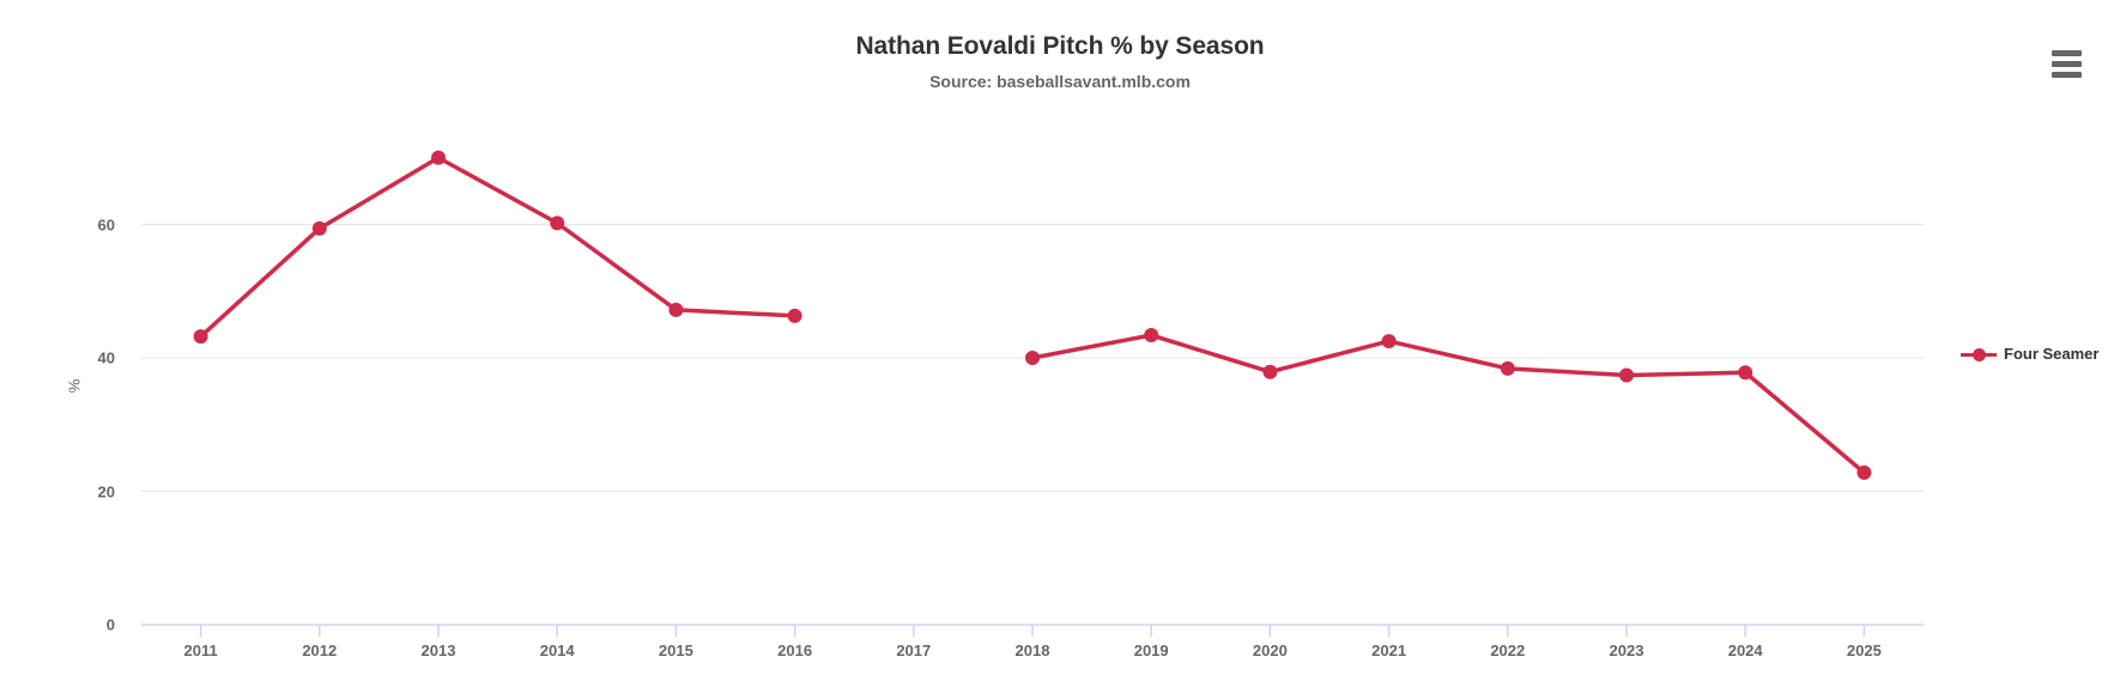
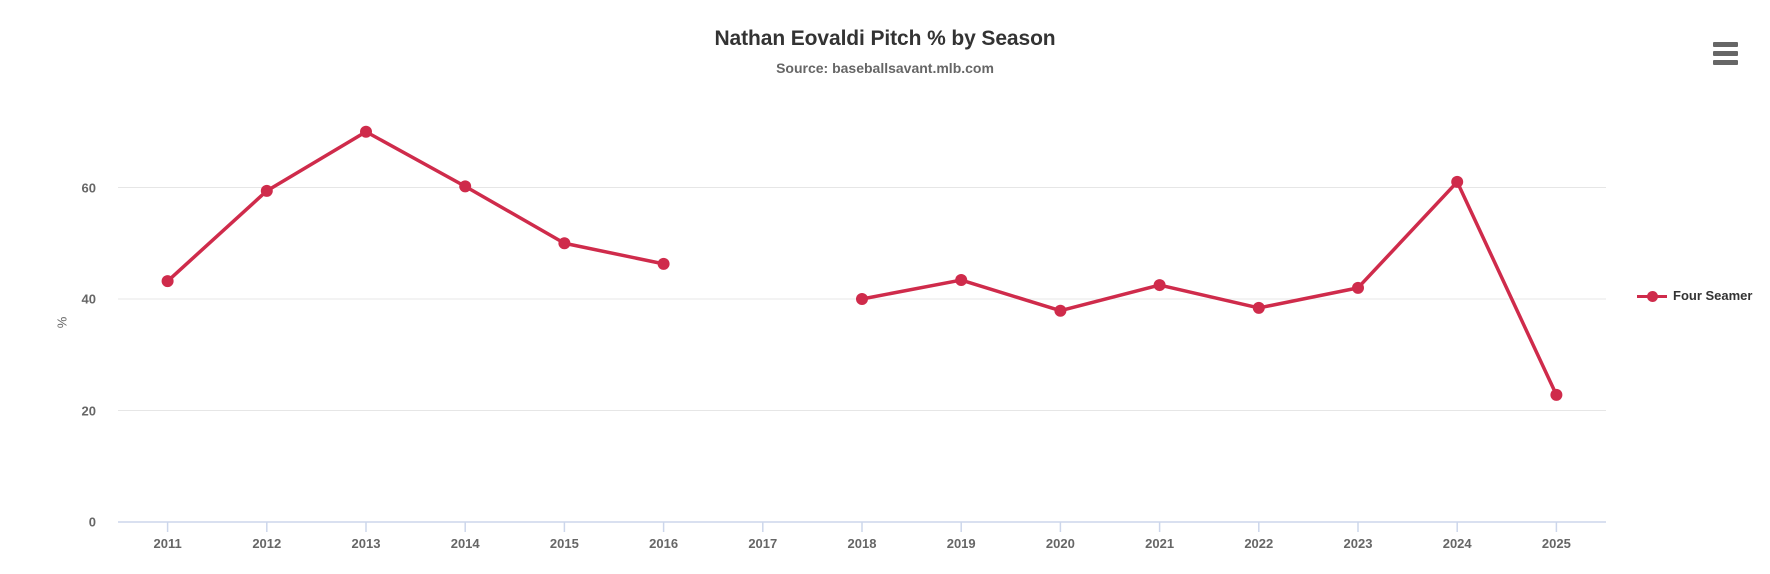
2015: 47 -> 50
2023: 37 -> 42
2024: 38 -> 61
